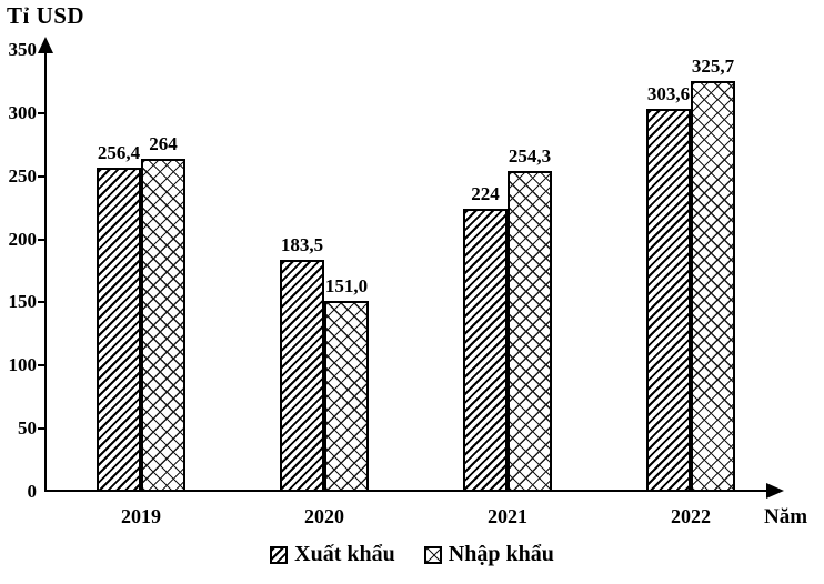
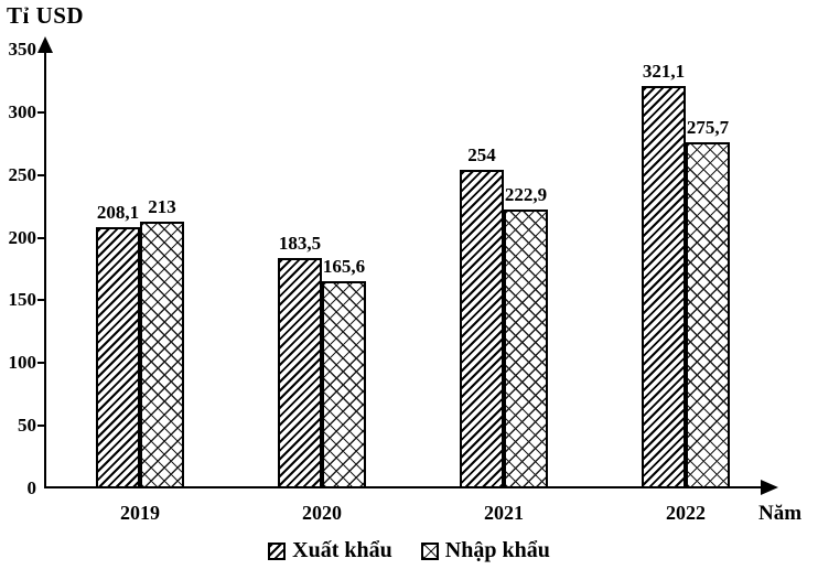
Xuất khẩu/2019: 256,4 -> 208,1
Nhập khẩu/2019: 264 -> 213
Nhập khẩu/2020: 151,0 -> 165,6
Xuất khẩu/2021: 224 -> 254
Nhập khẩu/2021: 254,3 -> 222,9
Xuất khẩu/2022: 303,6 -> 321,1
Nhập khẩu/2022: 325,7 -> 275,7
